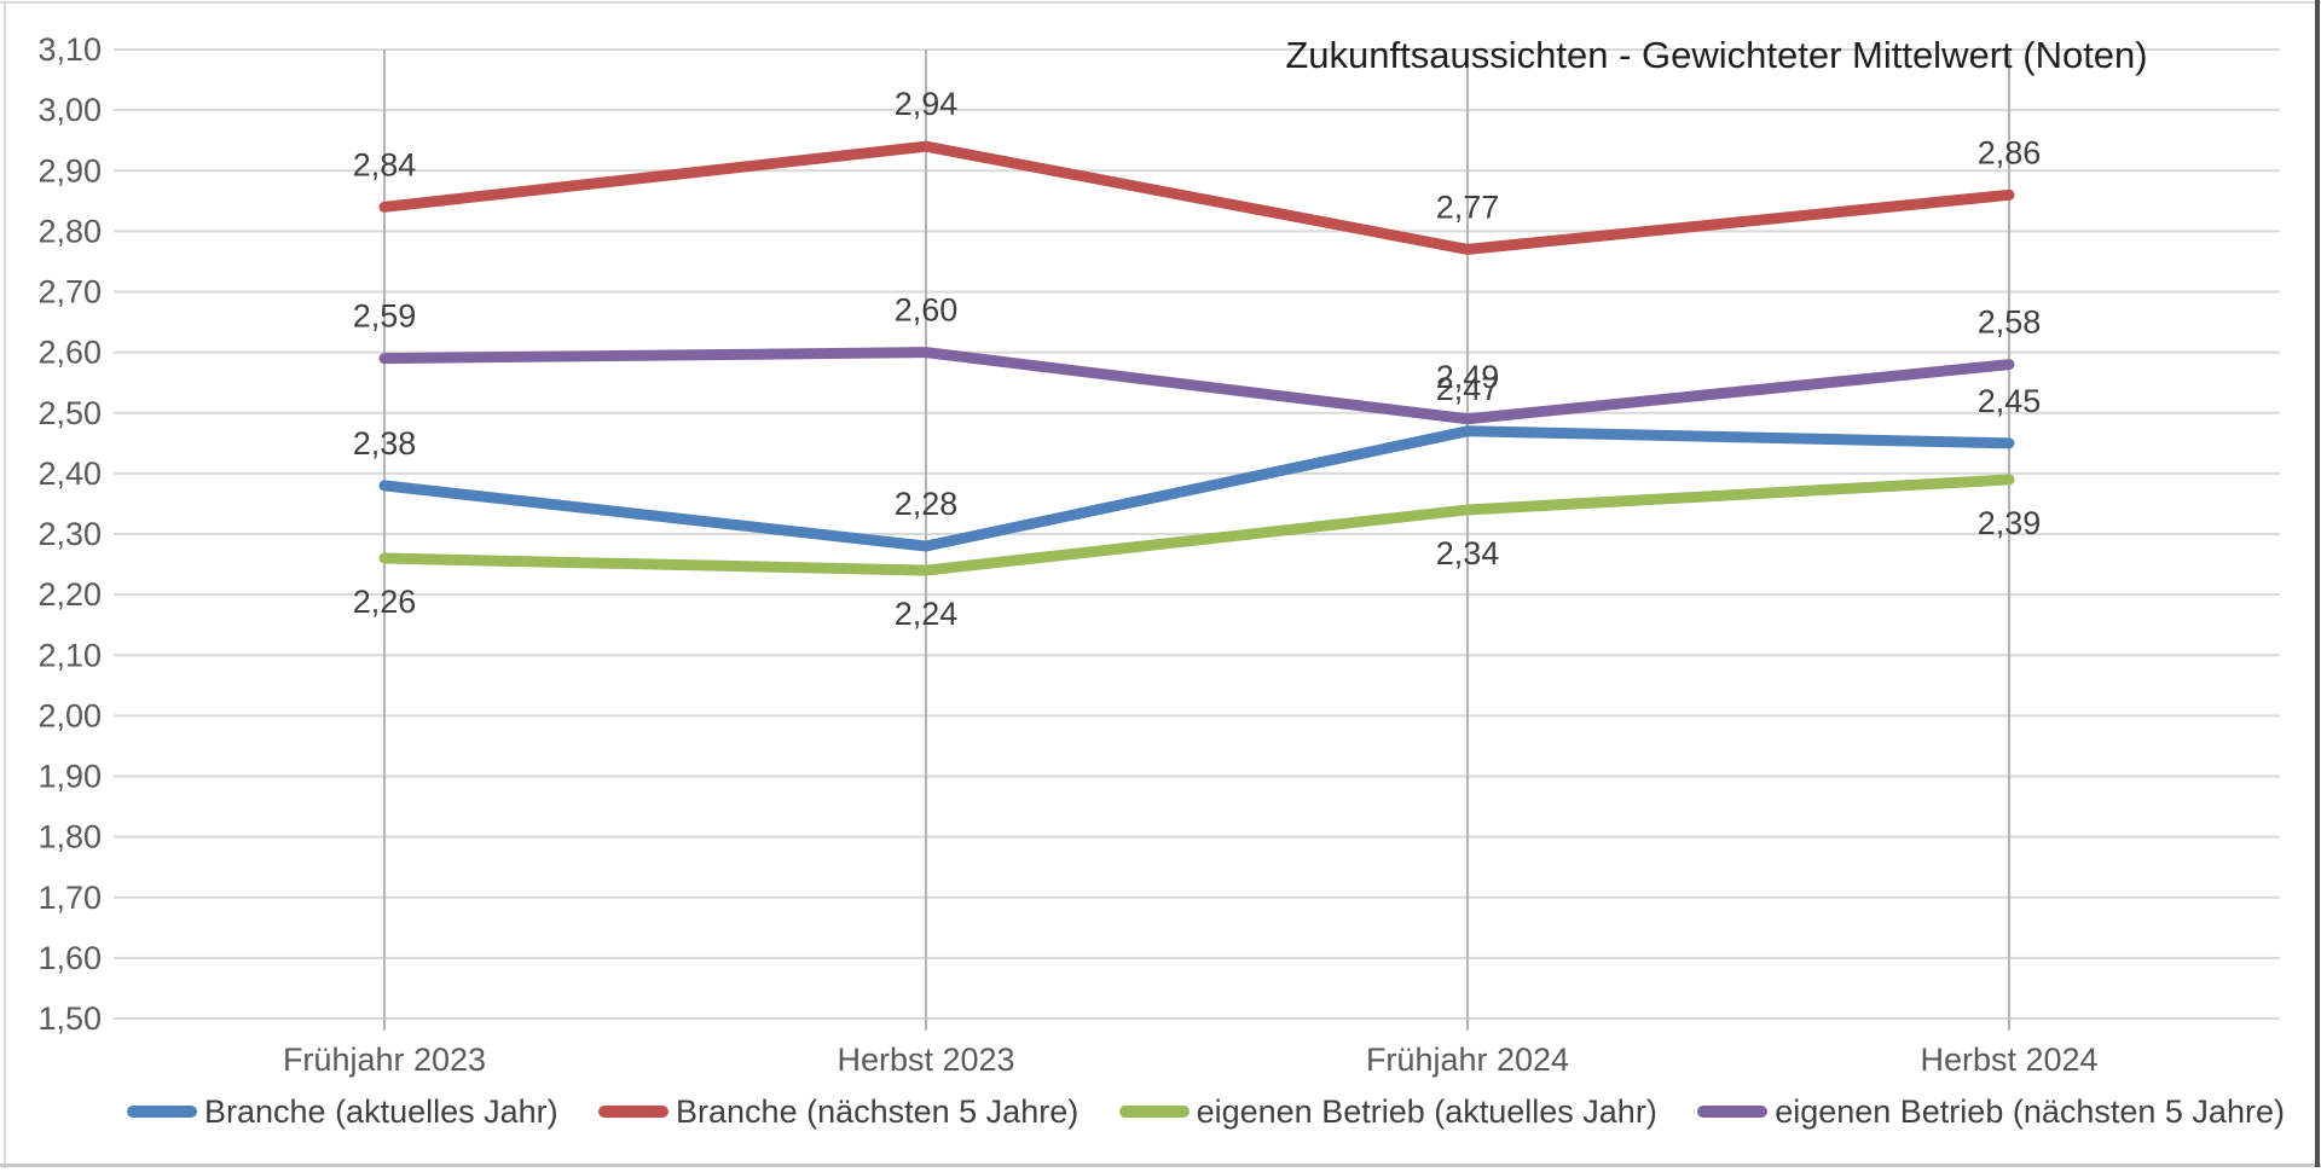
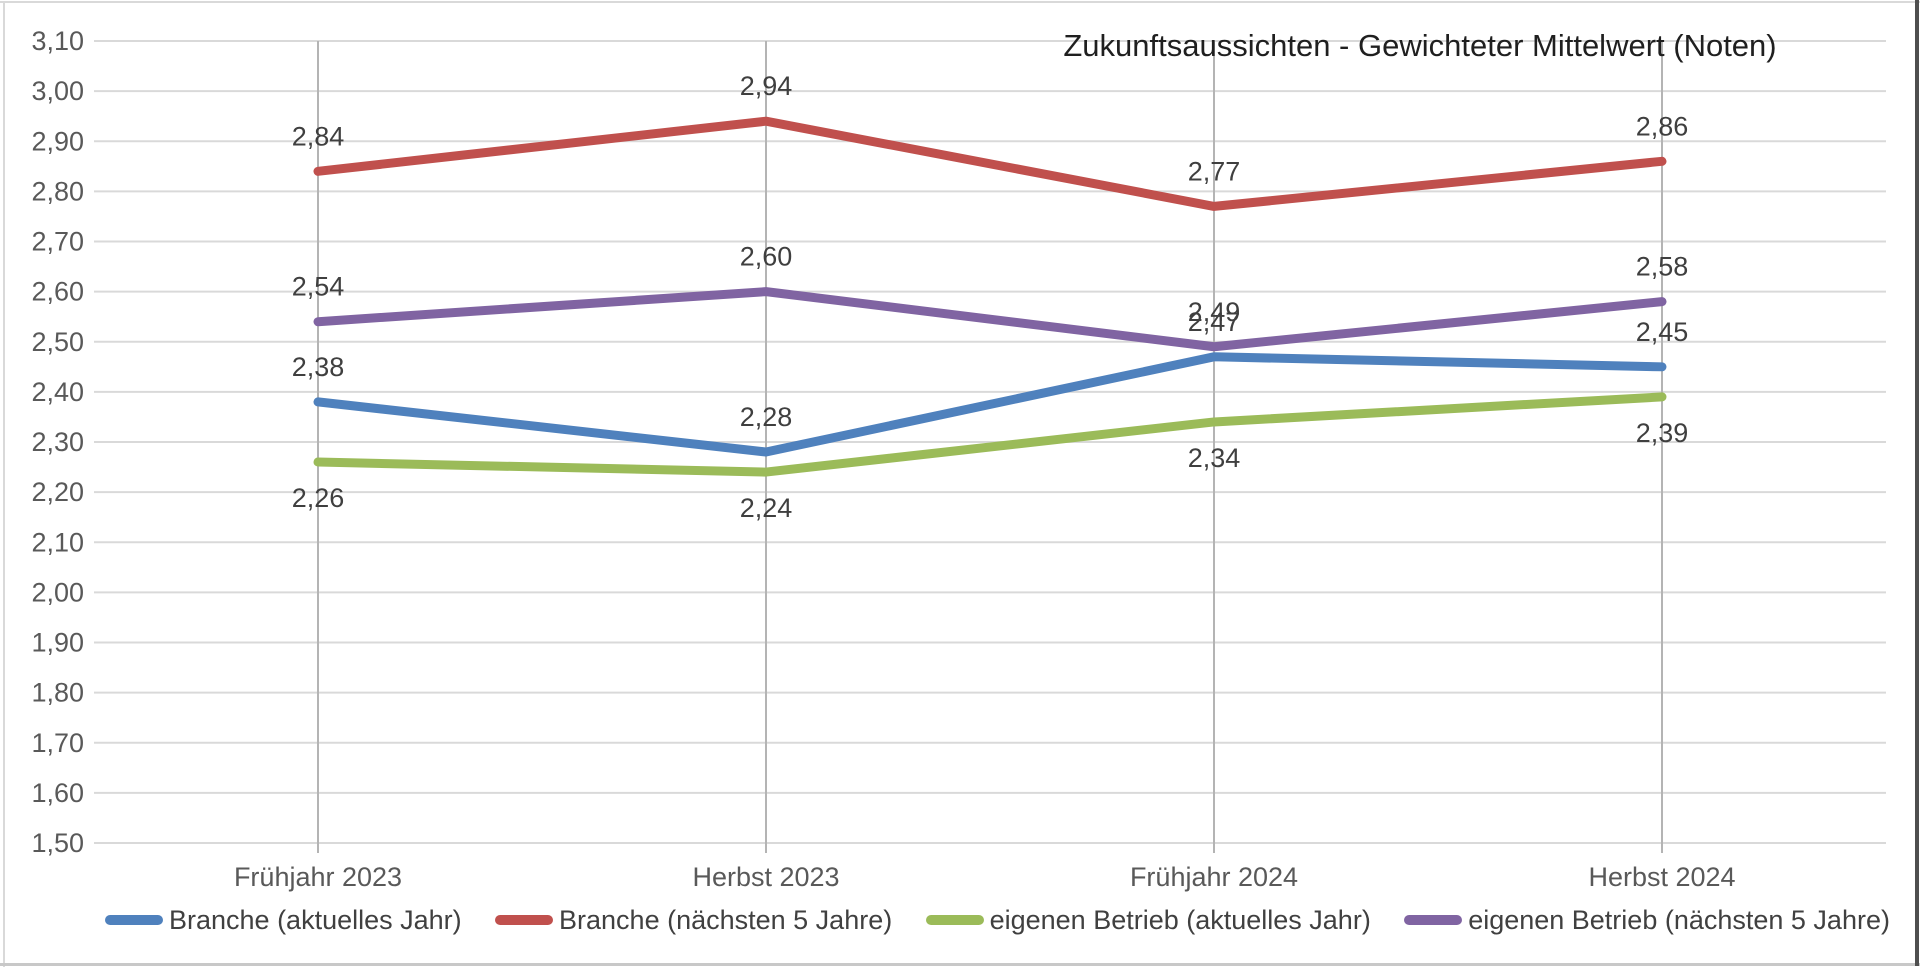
eigenen Betrieb (nächsten 5 Jahre)/Frühjahr 2023: 2,59 -> 2,54
